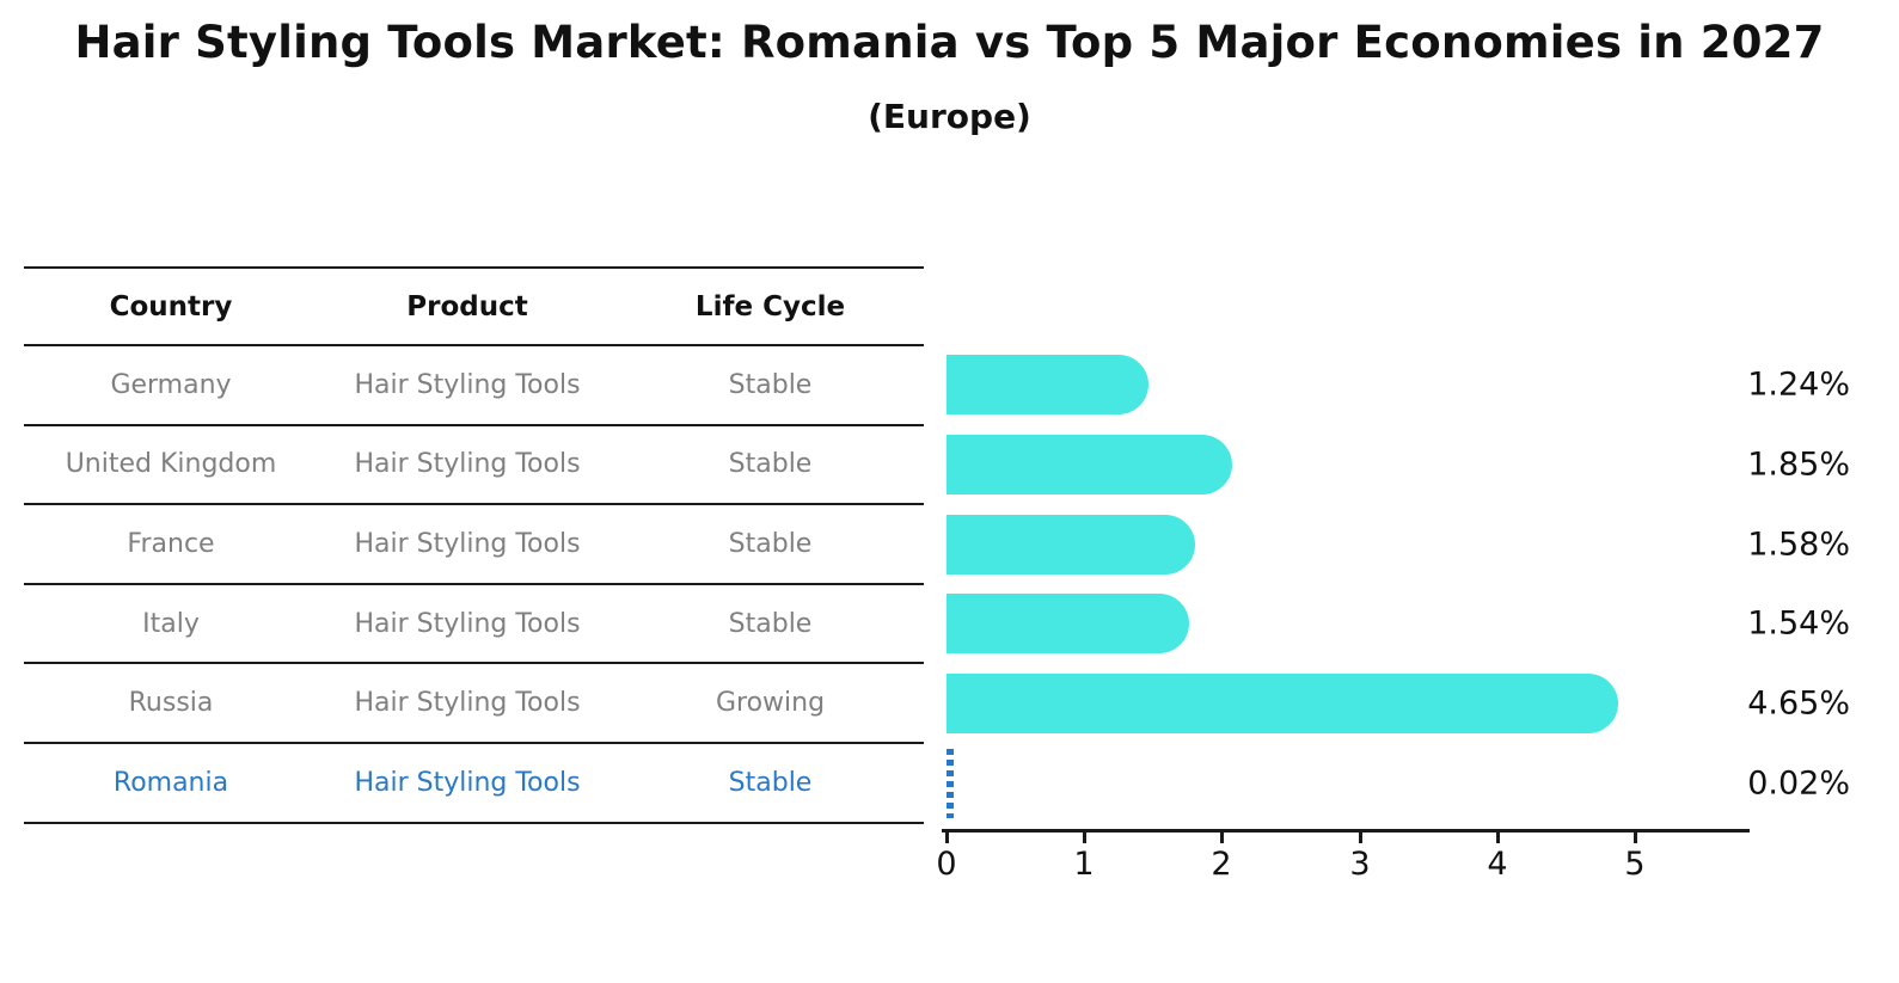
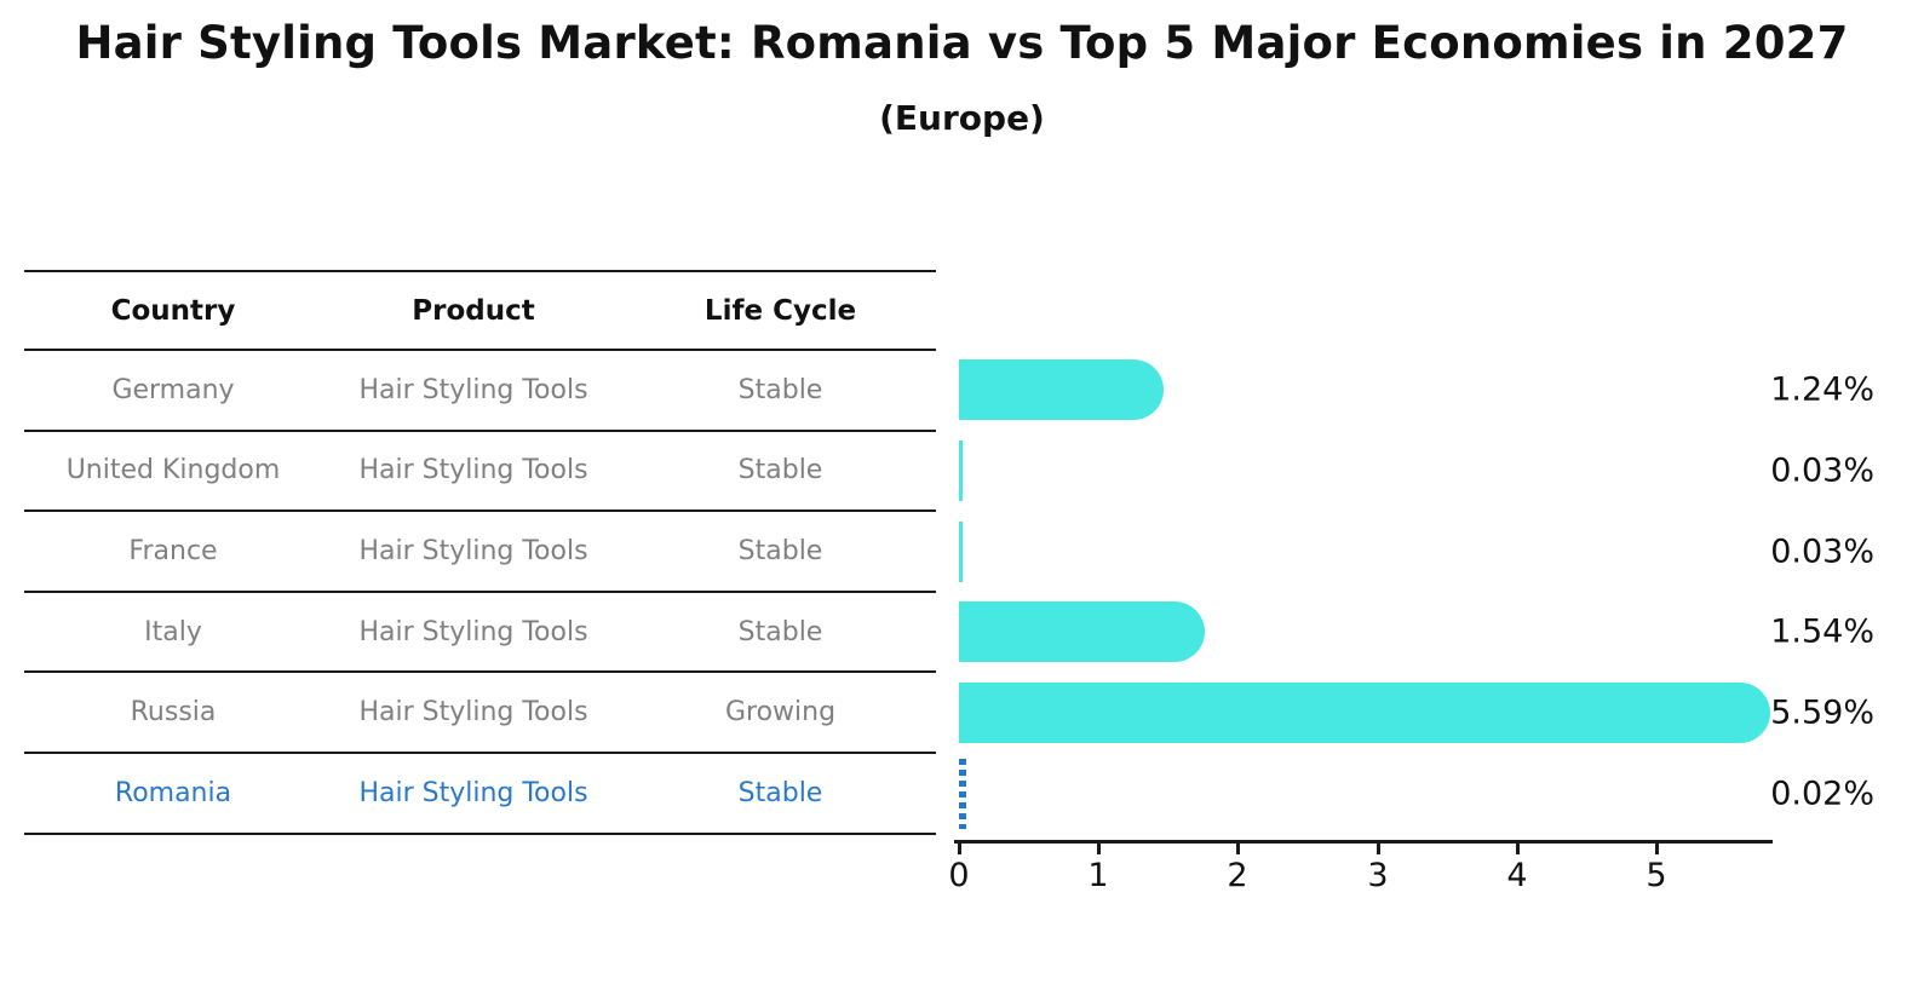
United Kingdom: 1.85% -> 0.03%
France: 1.58% -> 0.03%
Russia: 4.65% -> 5.59%
